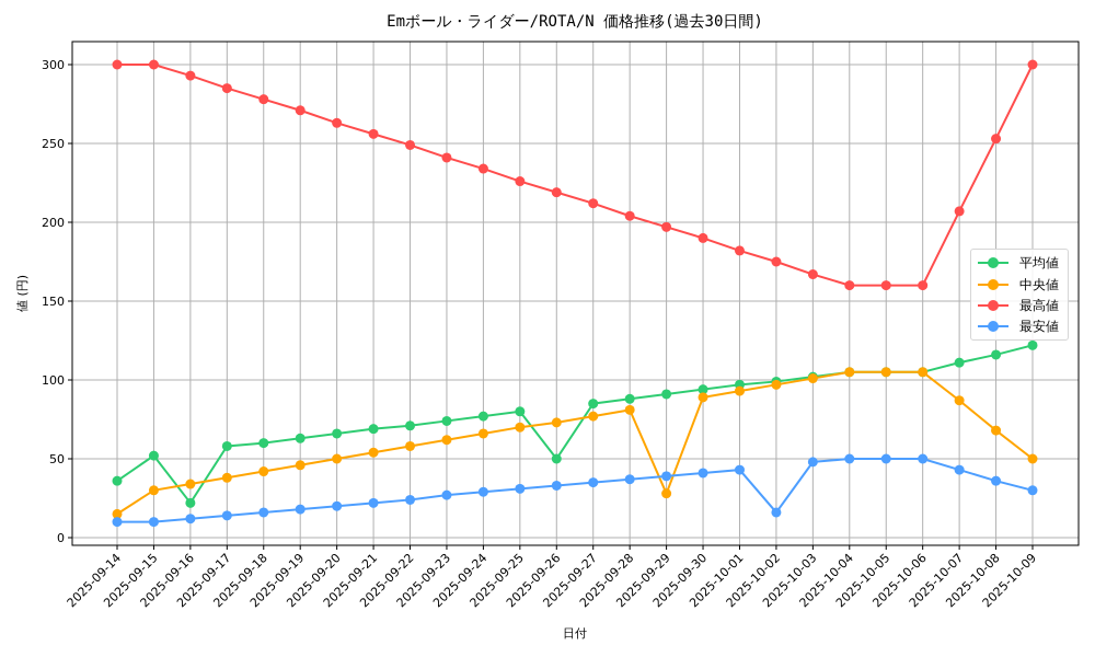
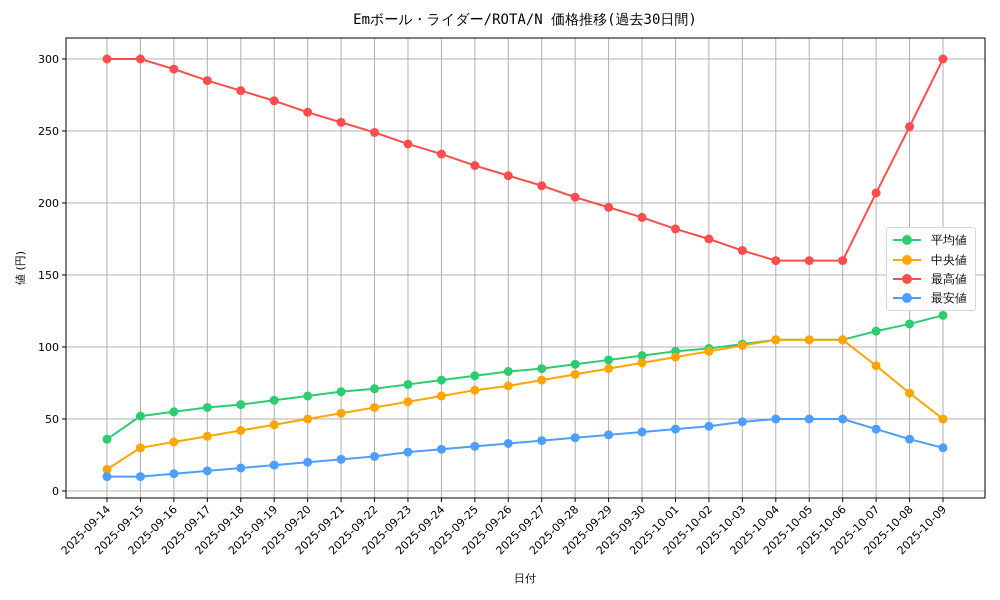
平均値/2025-09-16: 22 -> 55
平均値/2025-09-26: 50 -> 83
中央値/2025-09-29: 28 -> 85
最安値/2025-10-02: 16 -> 45
